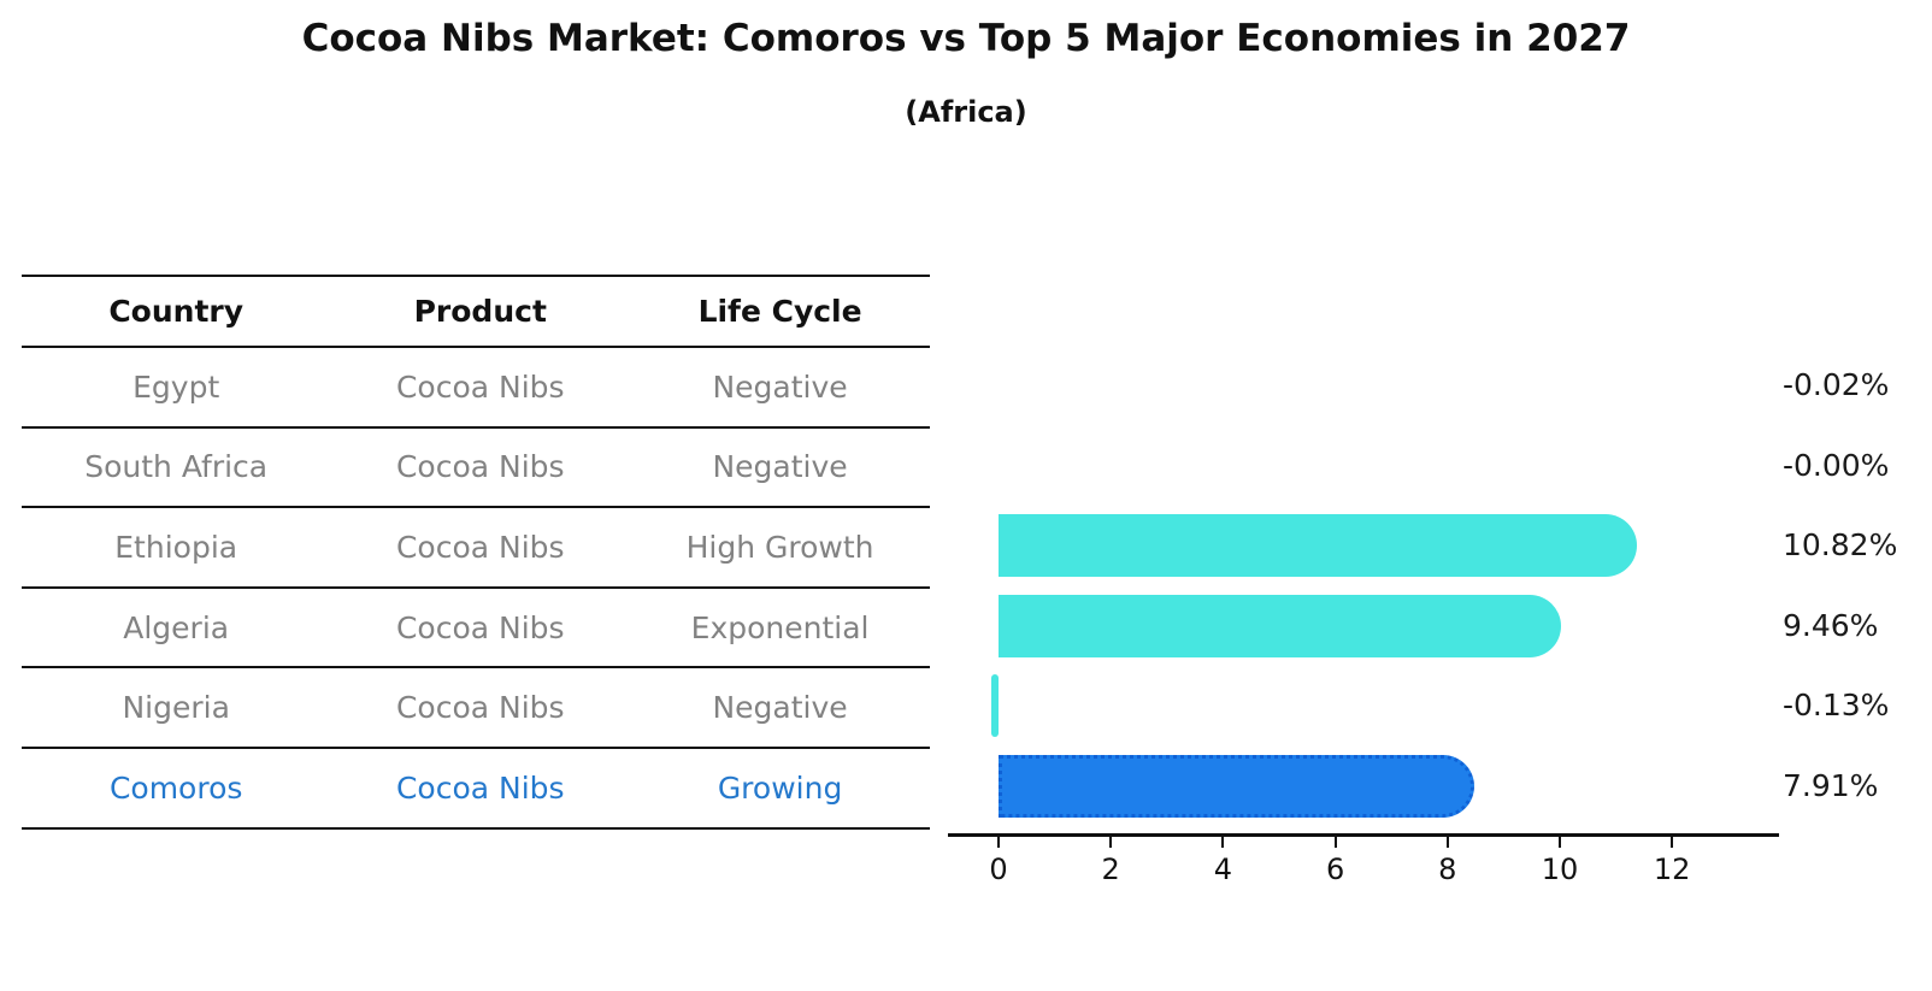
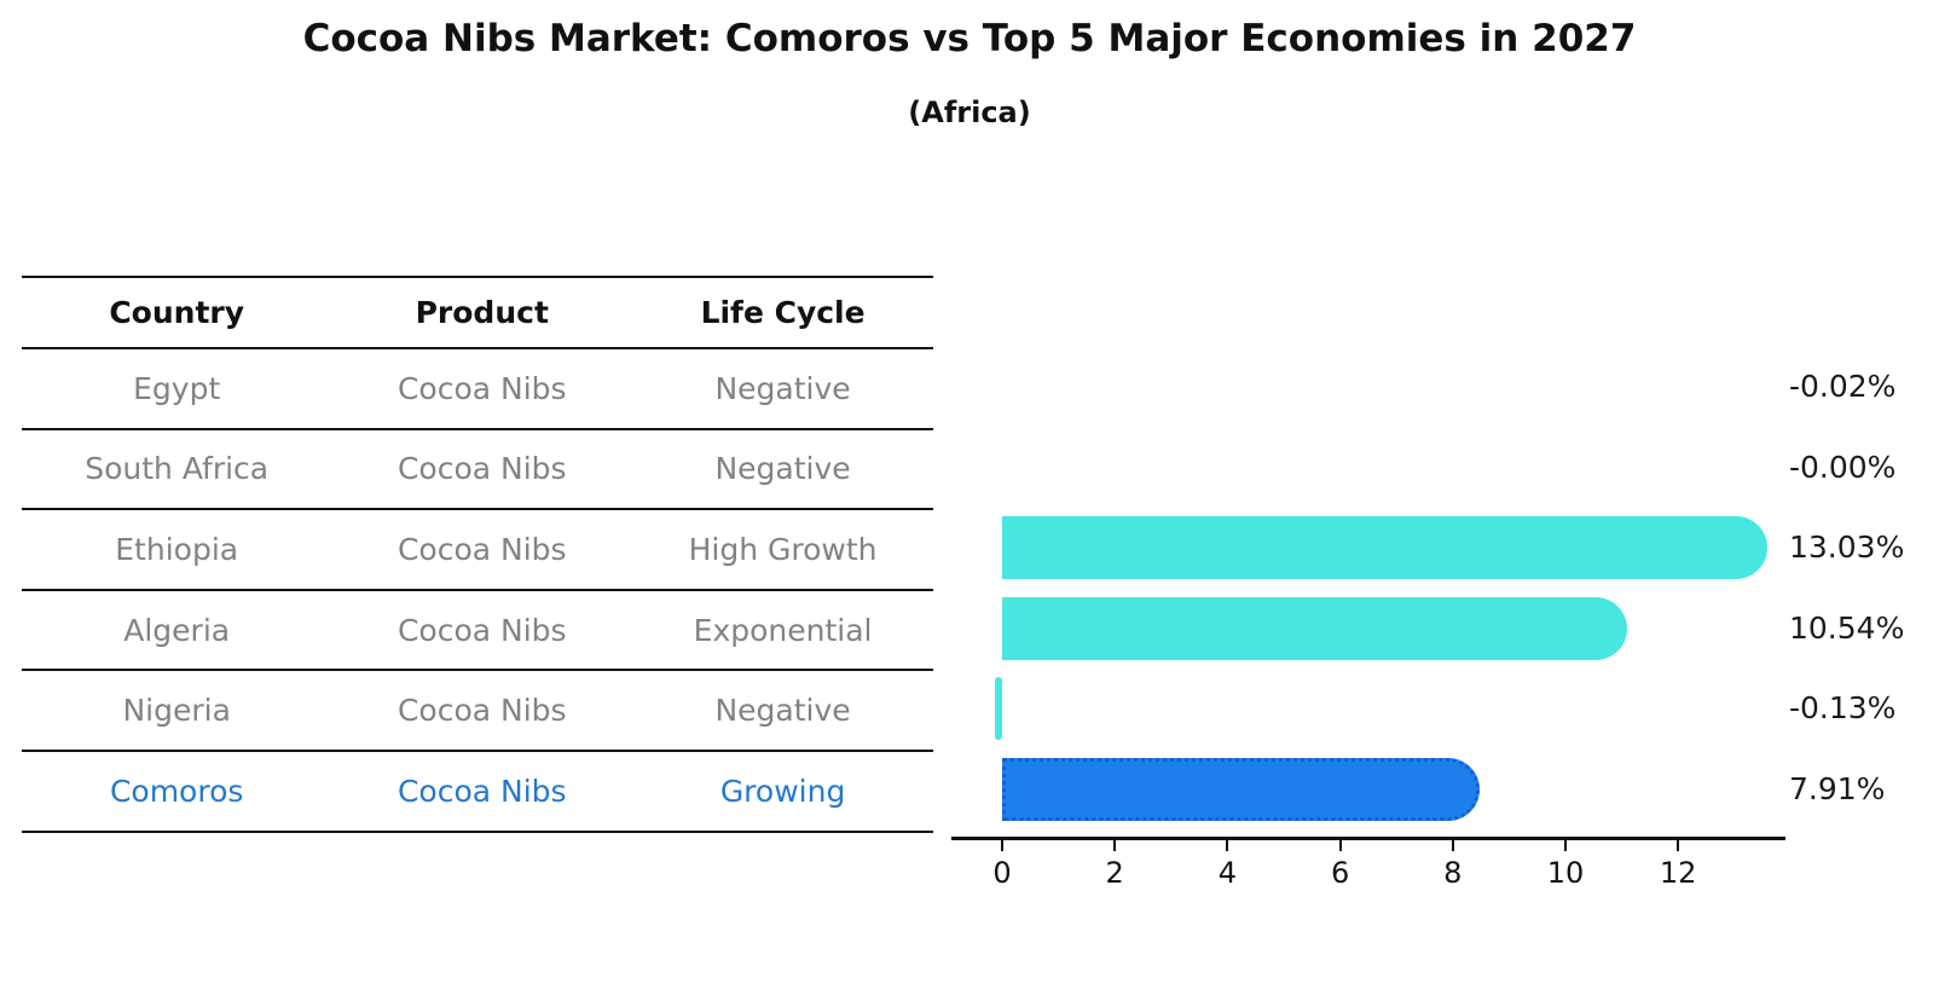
Ethiopia: 10.82% -> 13.03%
Algeria: 9.46% -> 10.54%
